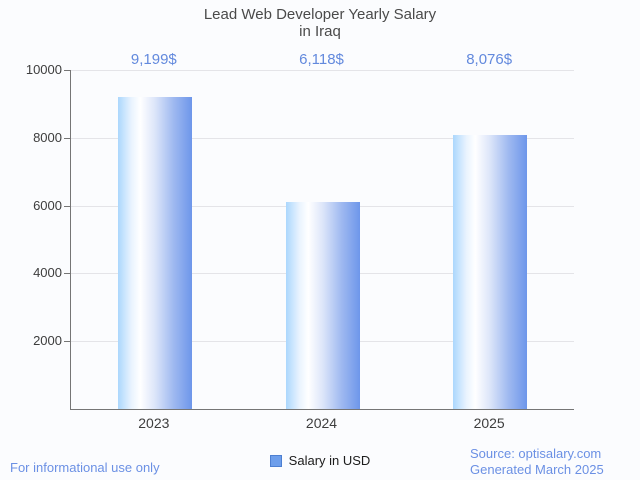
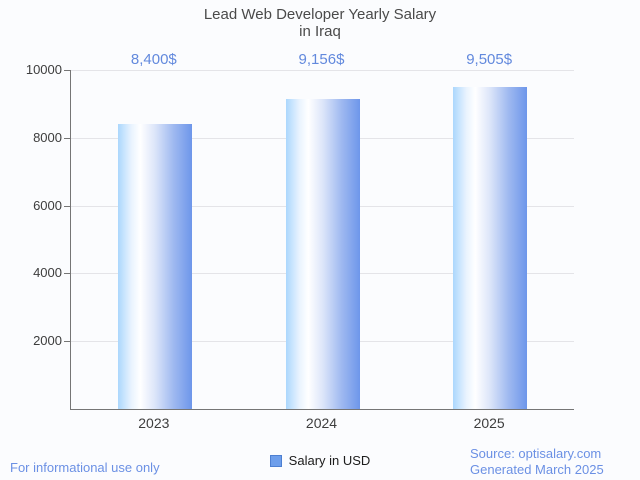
2023: 9,199 -> 8,400
2024: 6,118 -> 9,156
2025: 8,076 -> 9,505
